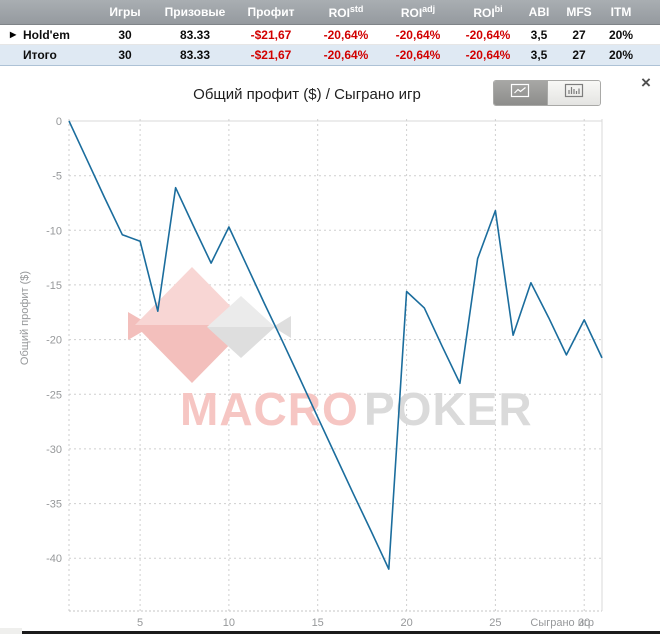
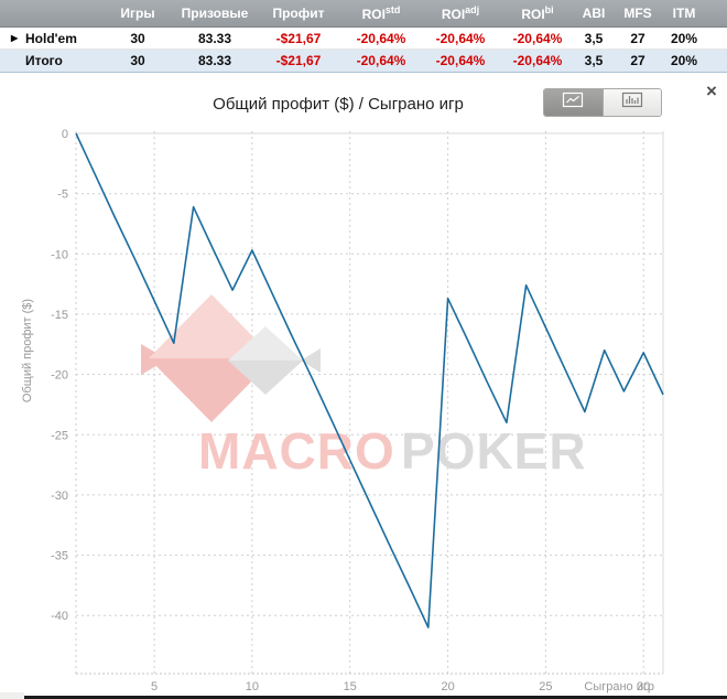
5: -11.0 -> -13.9
20: -15.6 -> -13.7
25: -8.2 -> -16.1
27: -14.8 -> -23.1
